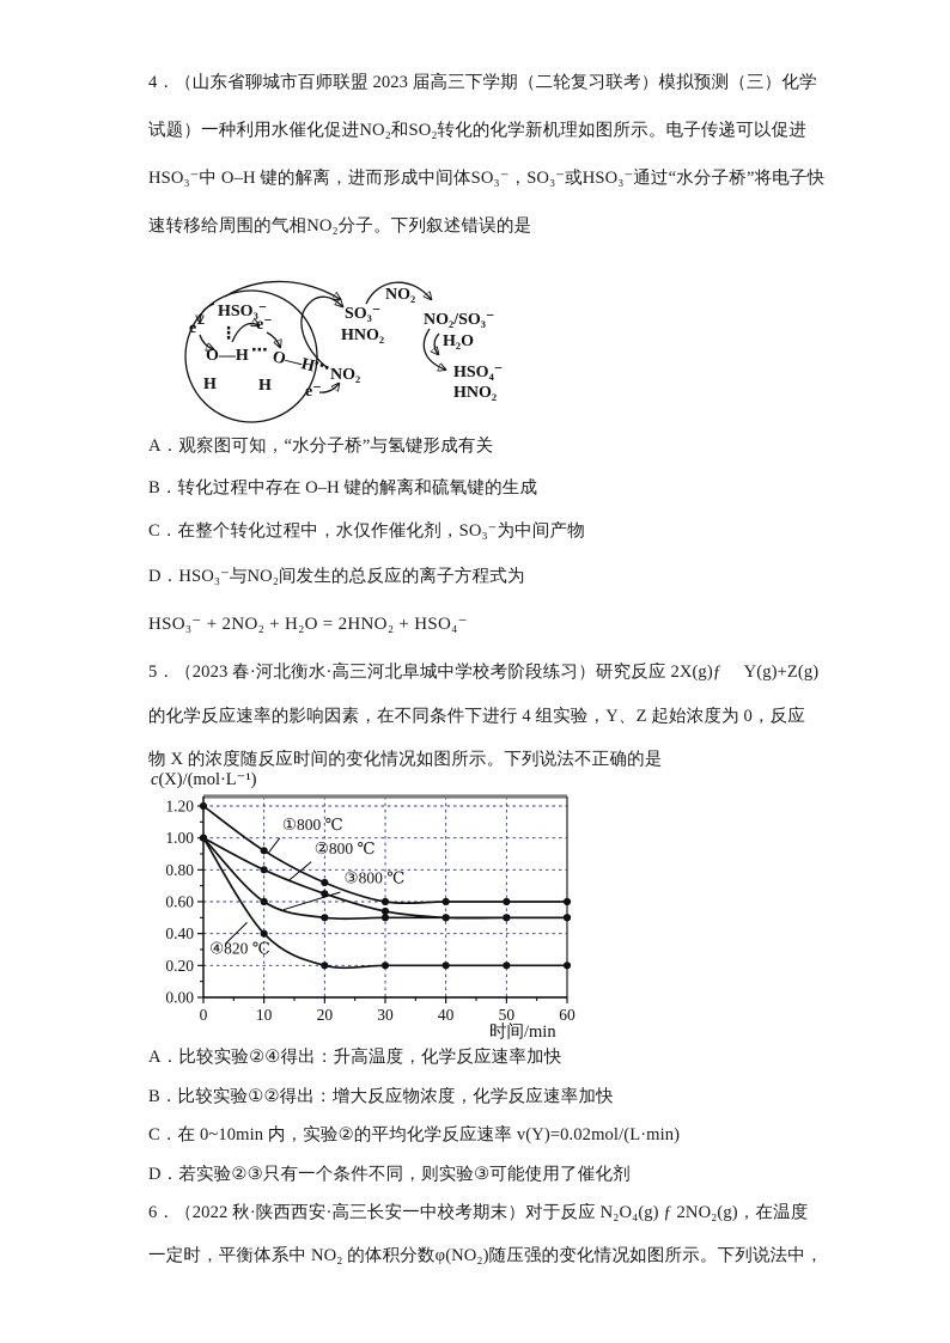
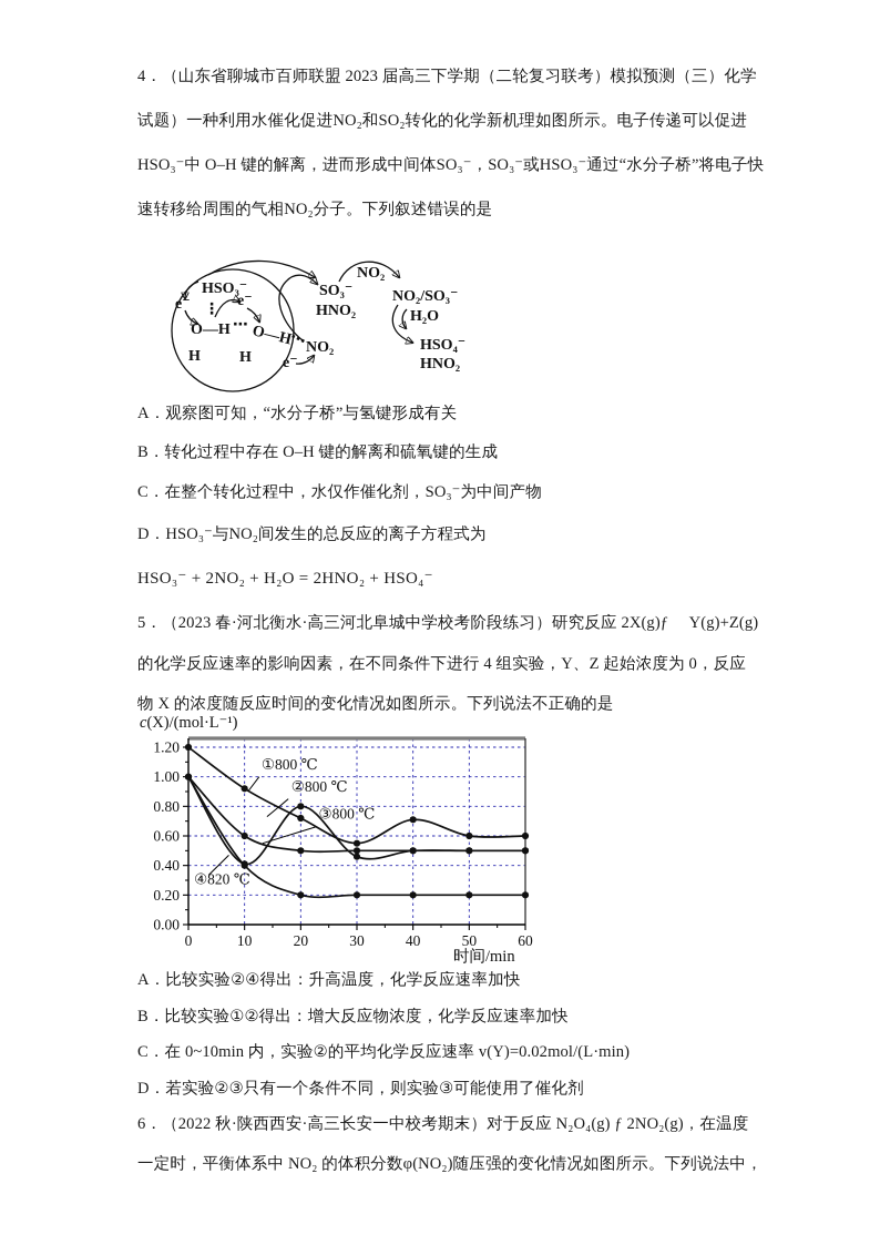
②800 ℃/10: 0.80 -> 0.41
②800 ℃/20: 0.65 -> 0.80
①800 ℃/30: 0.60 -> 0.55
②800 ℃/30: 0.54 -> 0.46
①800 ℃/40: 0.60 -> 0.71
